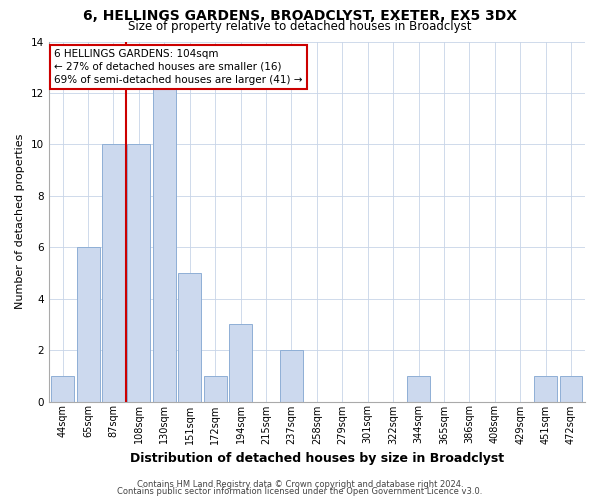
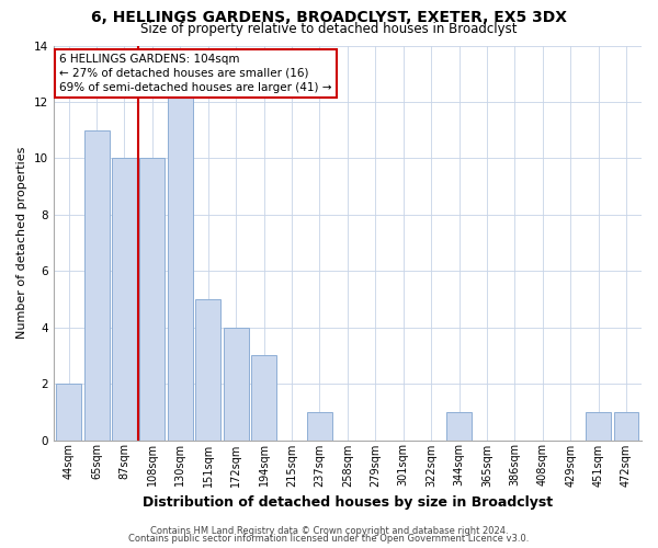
44sqm: 1 -> 2
65sqm: 6 -> 11
172sqm: 1 -> 4
237sqm: 2 -> 1
